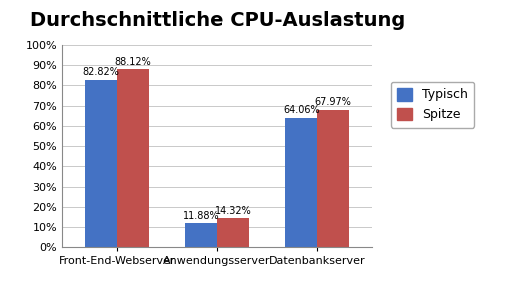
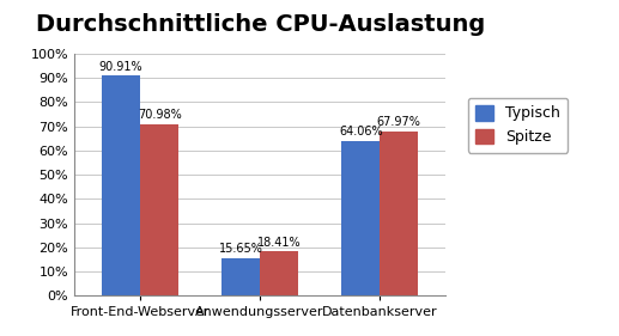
Typisch/Front-End-Webserver: 82.82% -> 90.91%
Spitze/Front-End-Webserver: 88.12% -> 70.98%
Typisch/Anwendungsserver: 11.88% -> 15.65%
Spitze/Anwendungsserver: 14.32% -> 18.41%
